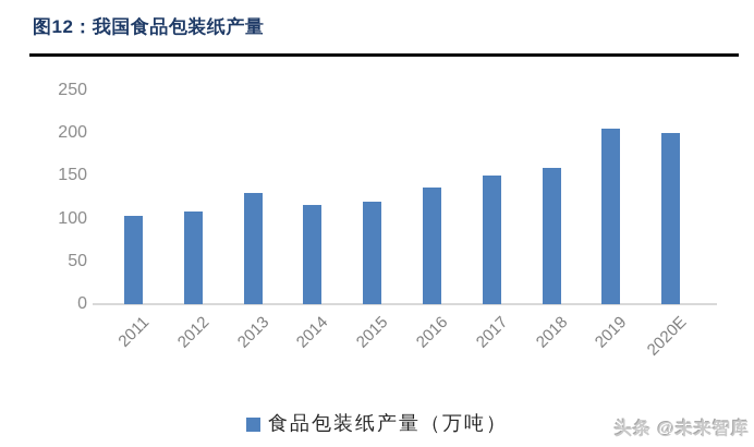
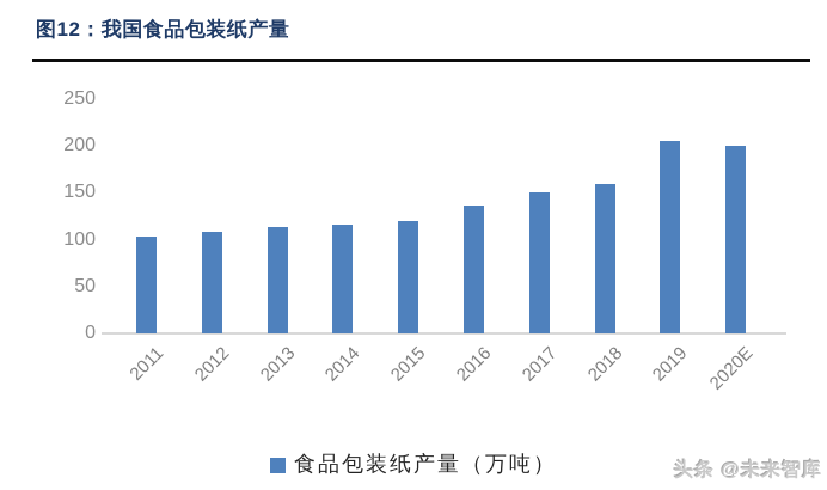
2013: 130 -> 110
